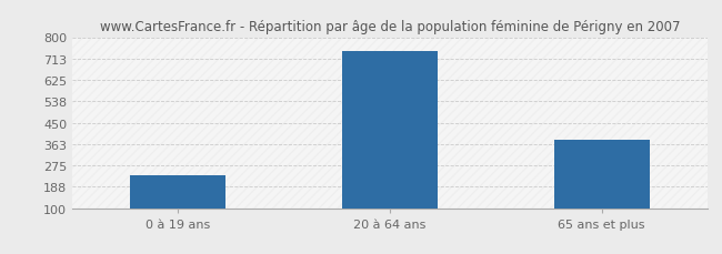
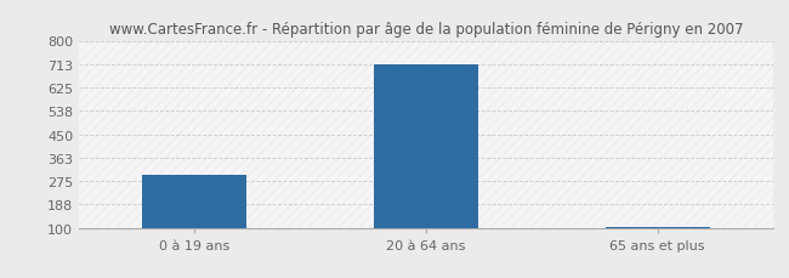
0 à 19 ans: 235 -> 300
20 à 64 ans: 745 -> 713
65 ans et plus: 380 -> 103
